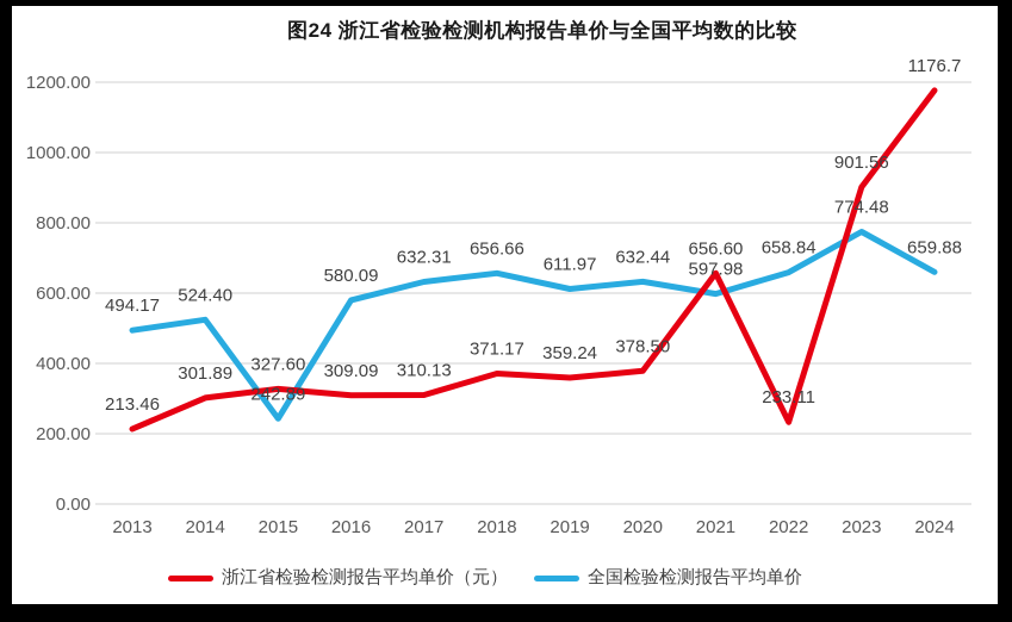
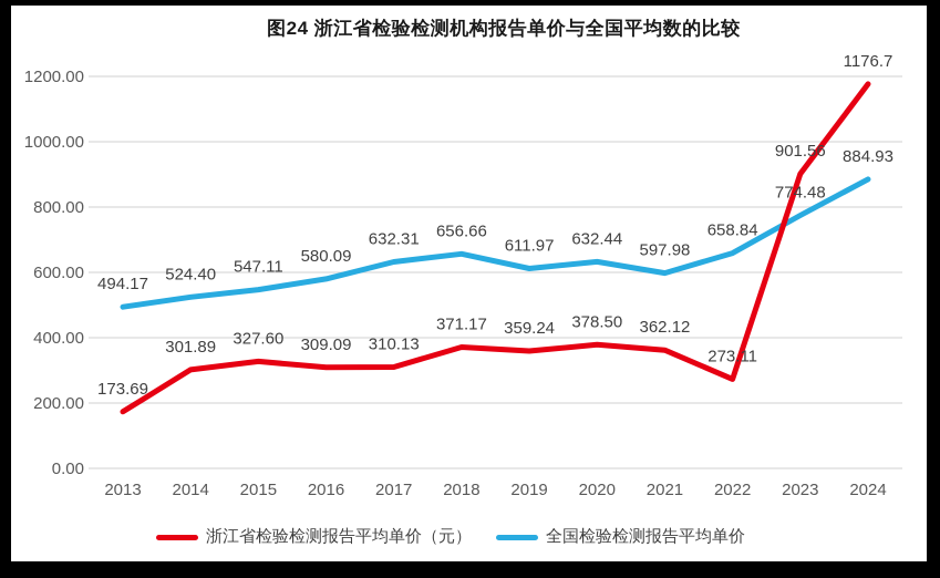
浙江省检验检测报告平均单价（元）/2013: 213.46 -> 173.69
全国检验检测报告平均单价/2015: 242.89 -> 547.11
浙江省检验检测报告平均单价（元）/2021: 656.60 -> 362.12
浙江省检验检测报告平均单价（元）/2022: 233.11 -> 273.11
全国检验检测报告平均单价/2024: 659.88 -> 884.93
